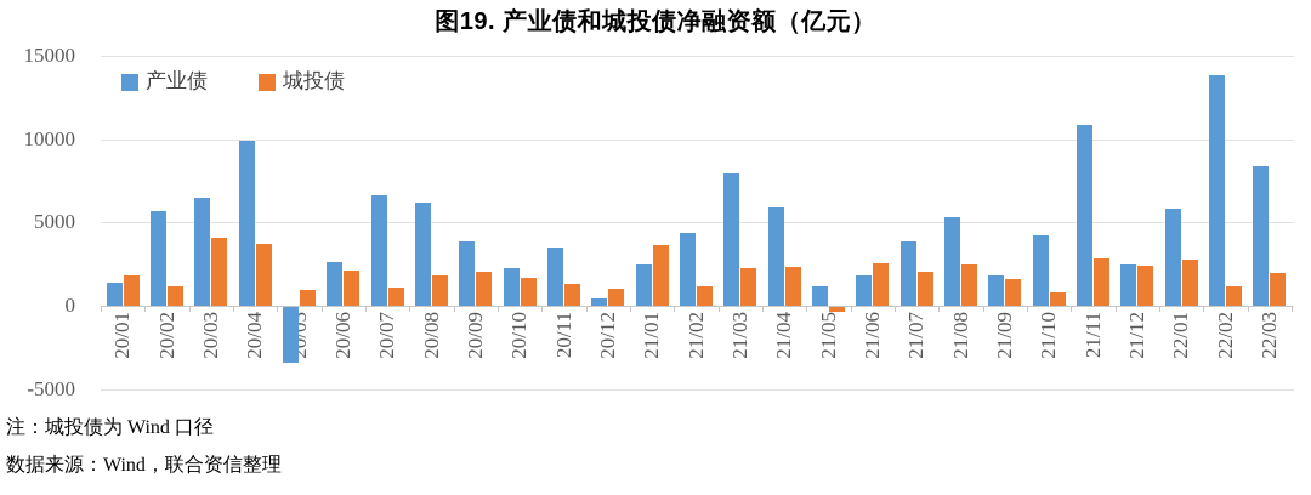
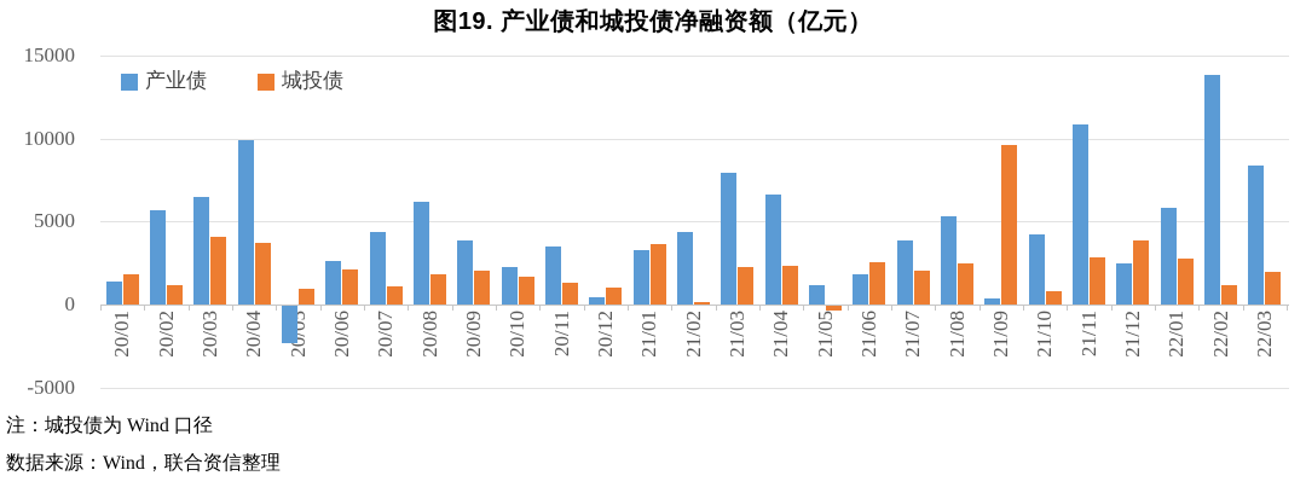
产业债/20/05: -3400 -> -2200
产业债/20/07: 6600 -> 4400
产业债/21/01: 2500 -> 3300
城投债/21/02: 1200 -> 200
产业债/21/04: 5900 -> 6600
产业债/21/09: 1800 -> 400
城投债/21/09: 1600 -> 9600
城投债/21/12: 2400 -> 3900
